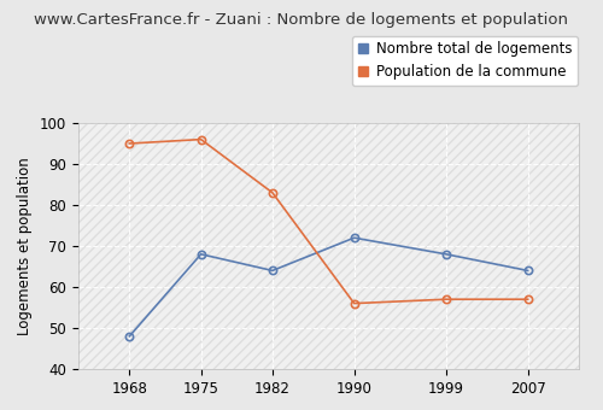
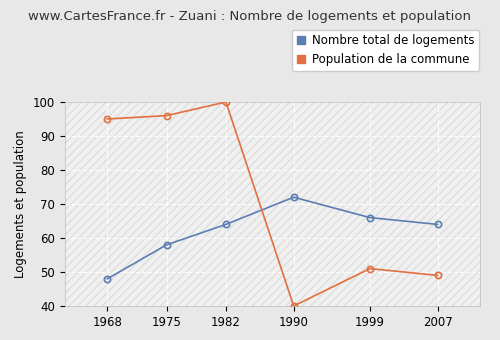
Nombre total de logements/1975: 68 -> 58
Population de la commune/1982: 83 -> 100
Population de la commune/1990: 56 -> 40
Nombre total de logements/1999: 68 -> 66
Population de la commune/1999: 57 -> 51
Population de la commune/2007: 57 -> 49
